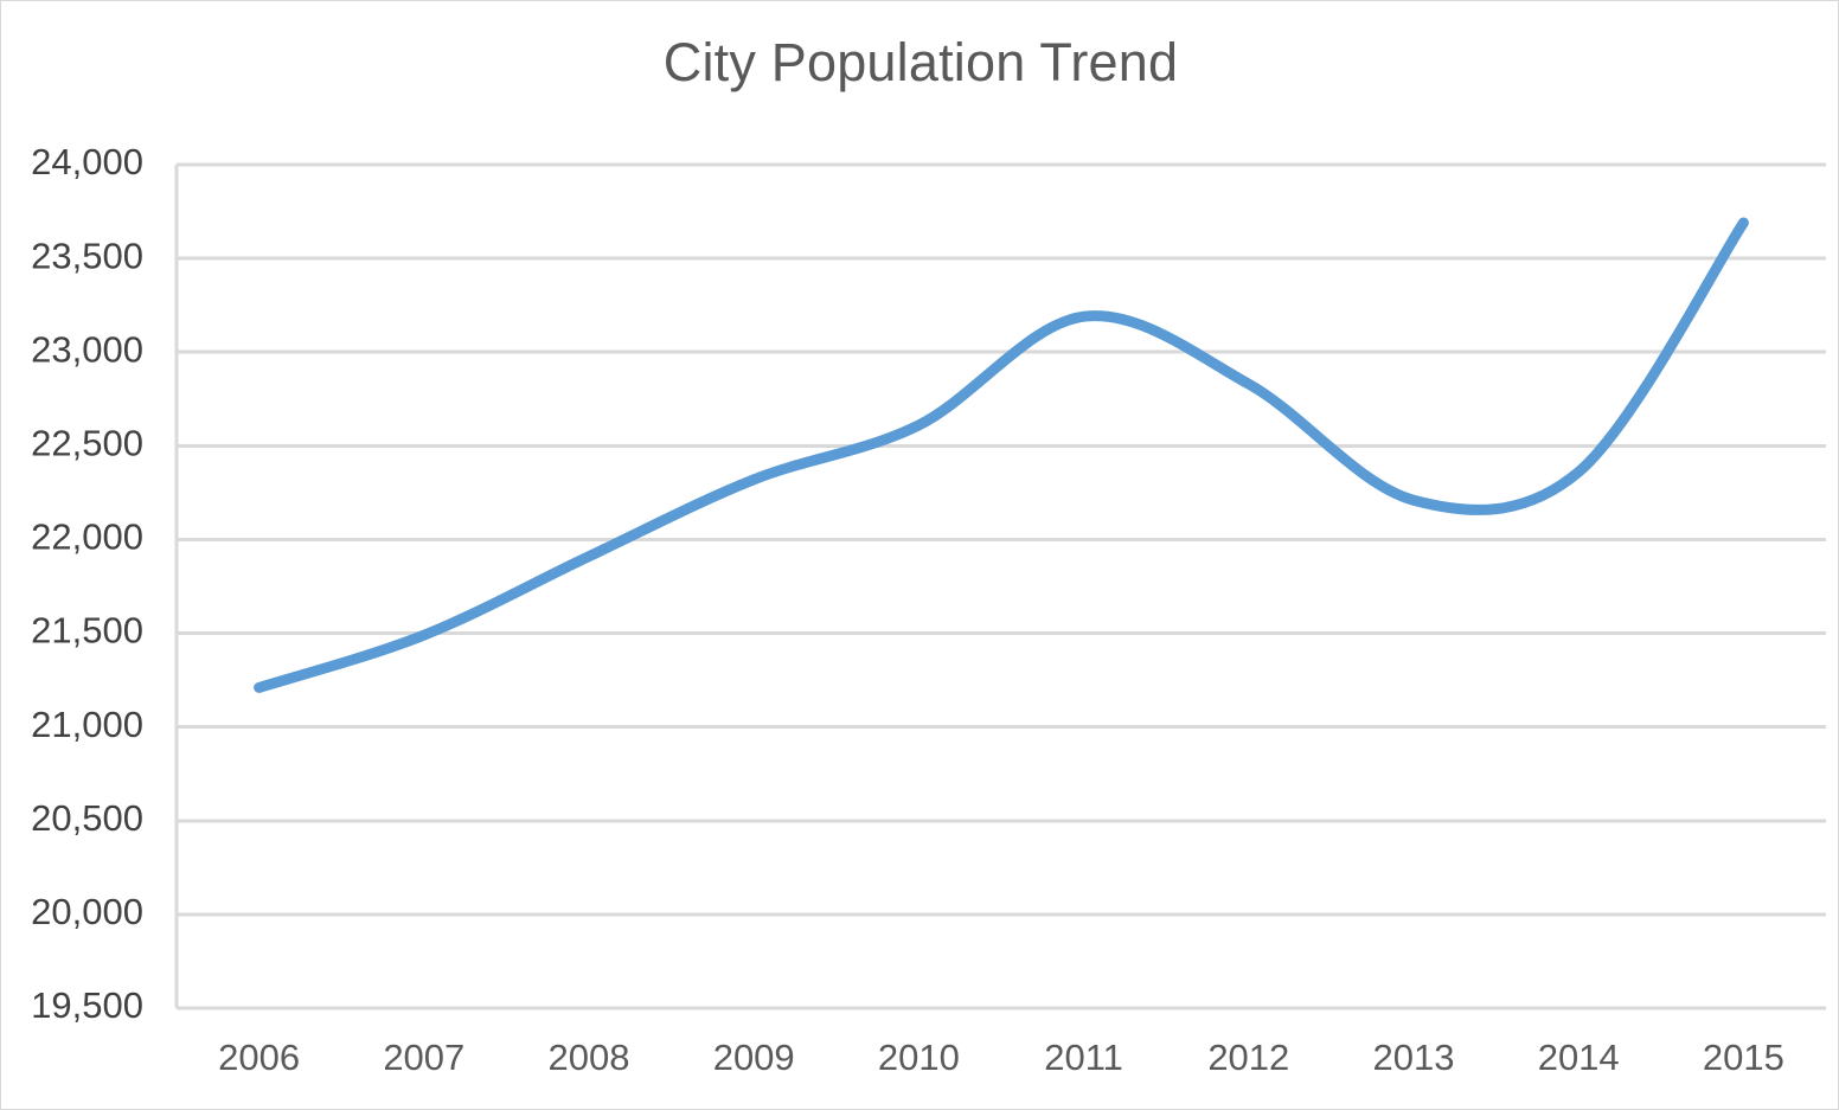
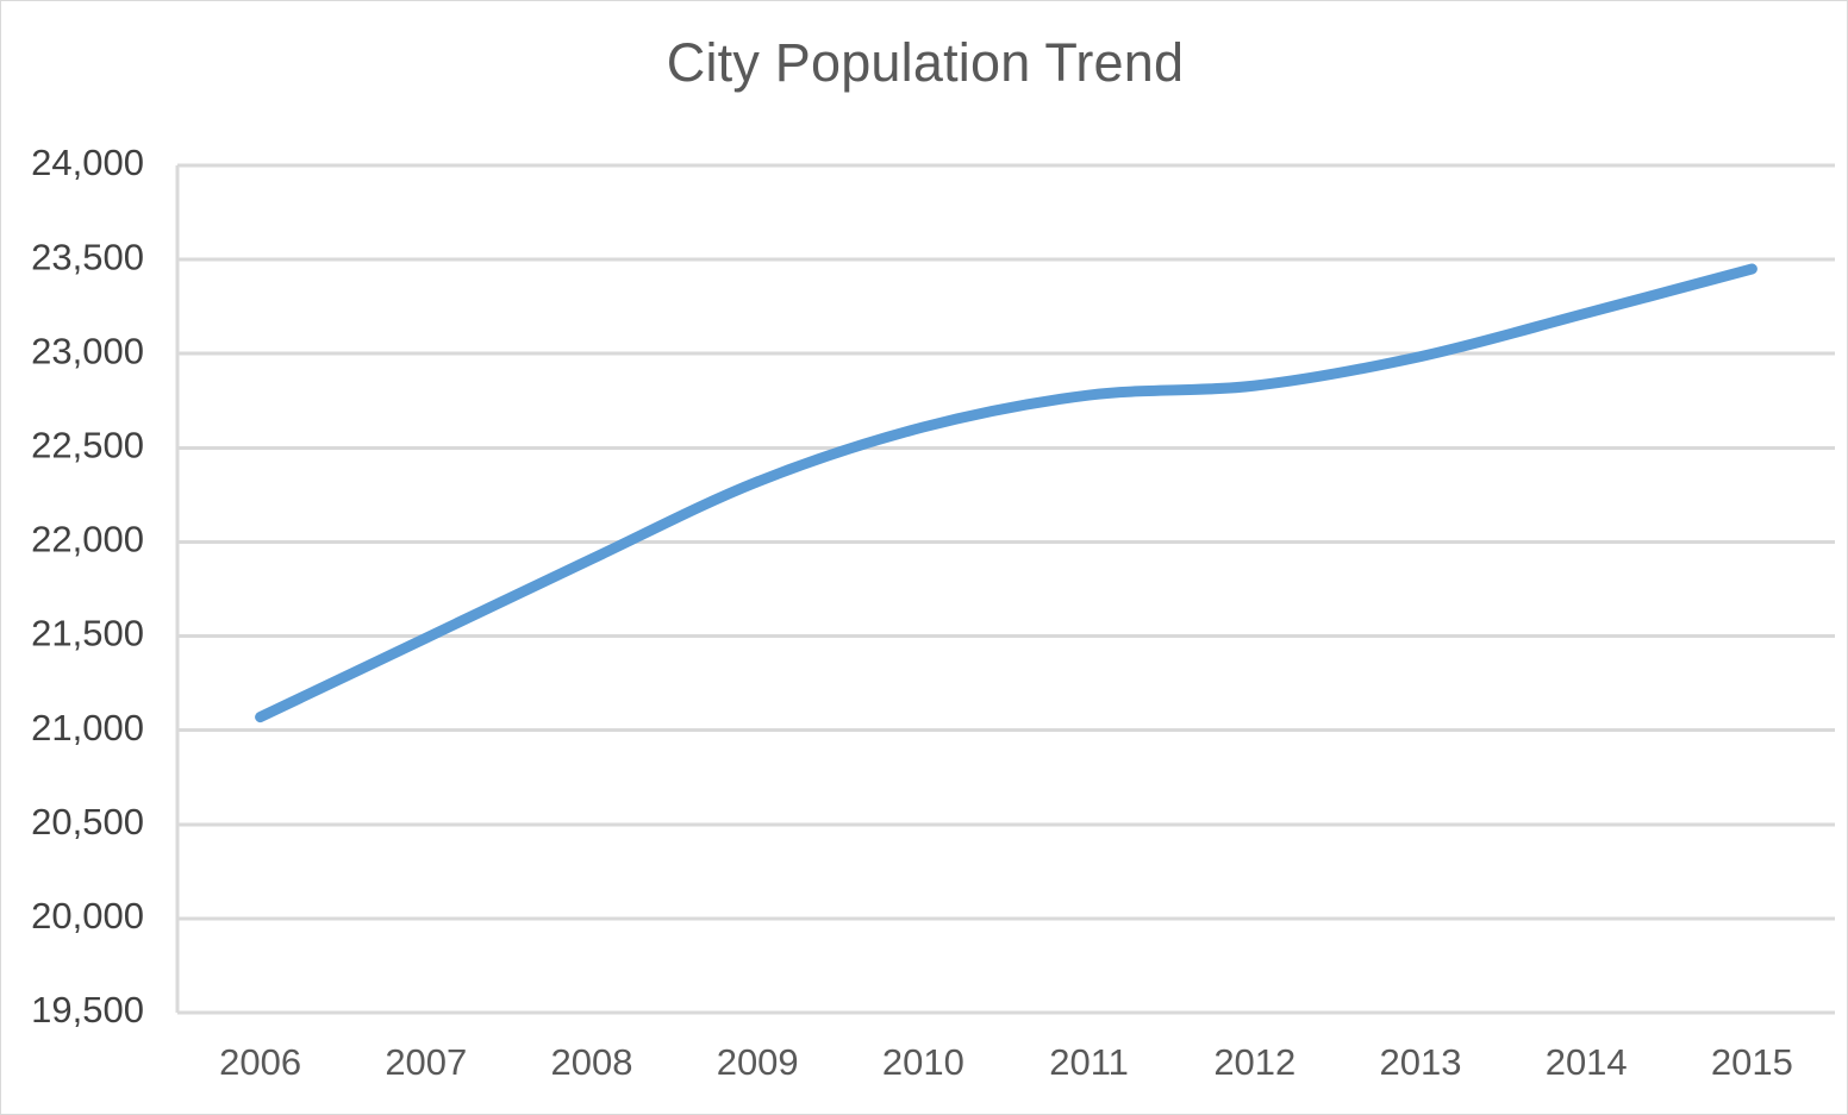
2006: 21210 -> 21070
2011: 23190 -> 22780
2013: 22210 -> 22980
2014: 22360 -> 23220
2015: 23690 -> 23450
